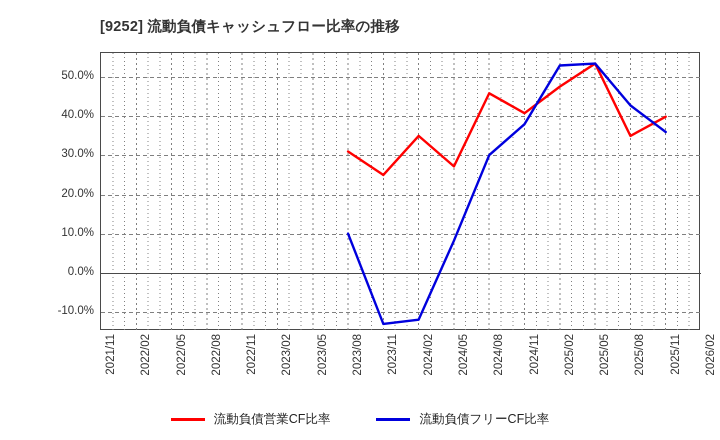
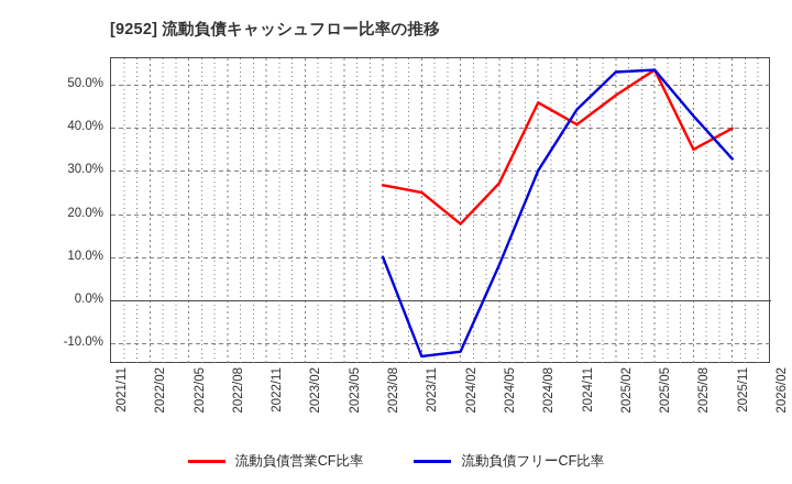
流動負債営業CF比率/2023/08: 31% -> 27%
流動負債営業CF比率/2024/02: 35% -> 18%
流動負債フリーCF比率/2024/11: 38% -> 44%
流動負債フリーCF比率/2025/11: 36% -> 33%
